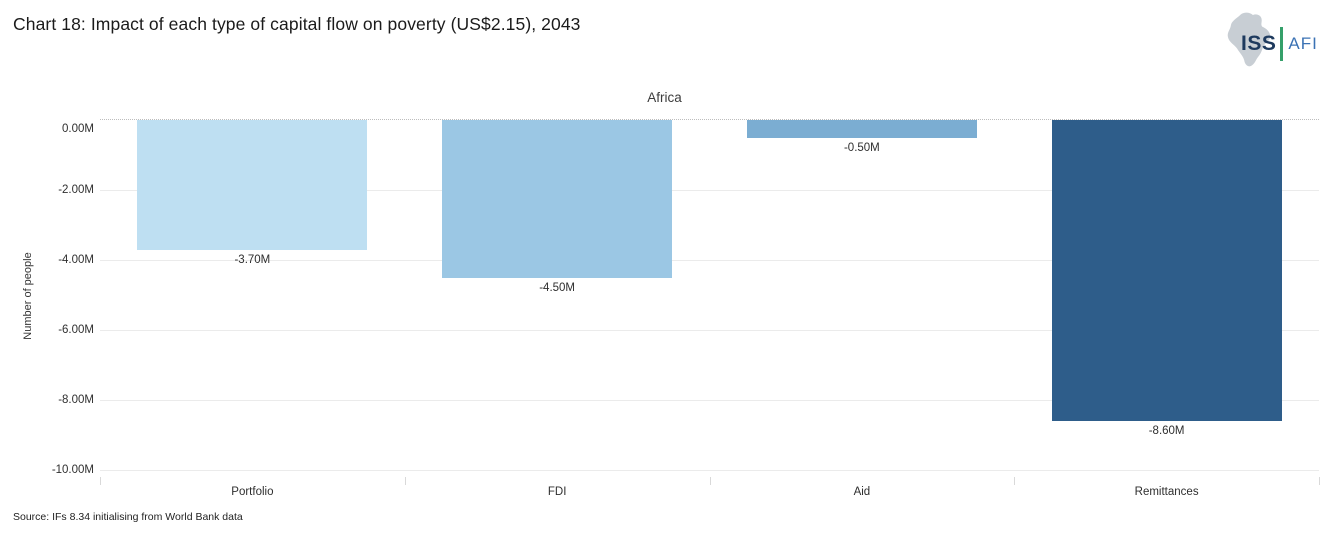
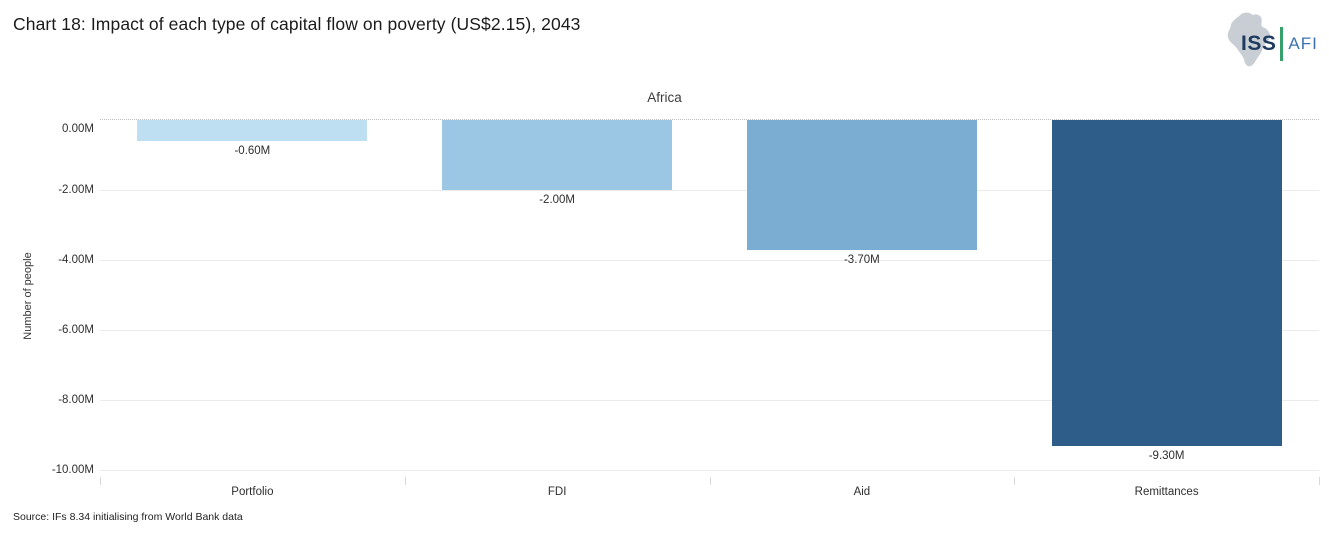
Portfolio: -3.70M -> -0.60M
FDI: -4.50M -> -2.00M
Aid: -0.50M -> -3.70M
Remittances: -8.60M -> -9.30M
